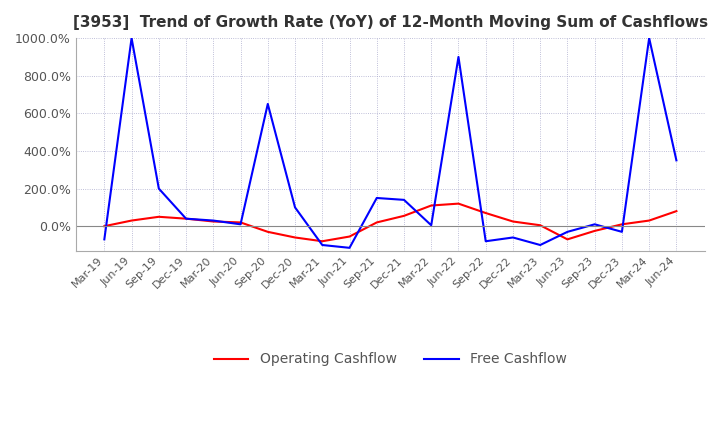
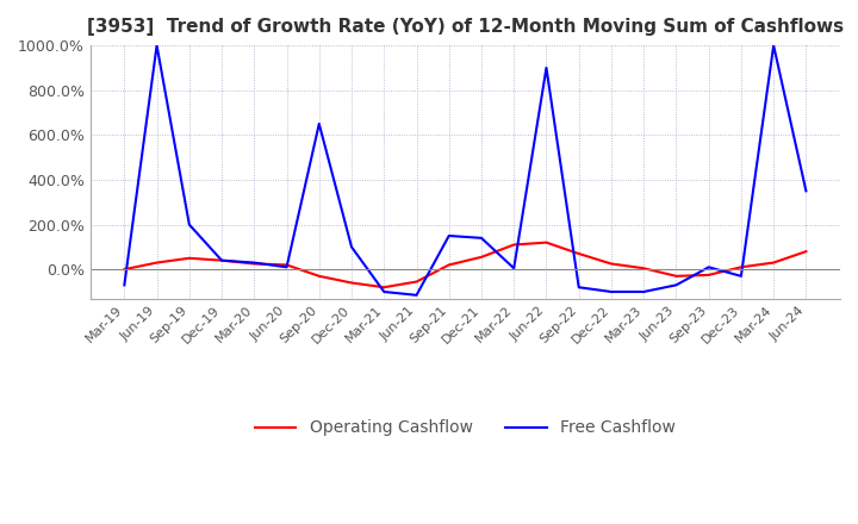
Free Cashflow/Dec-22: -60% -> -100%
Operating Cashflow/Jun-23: -70% -> -30%
Free Cashflow/Jun-23: -30% -> -70%
